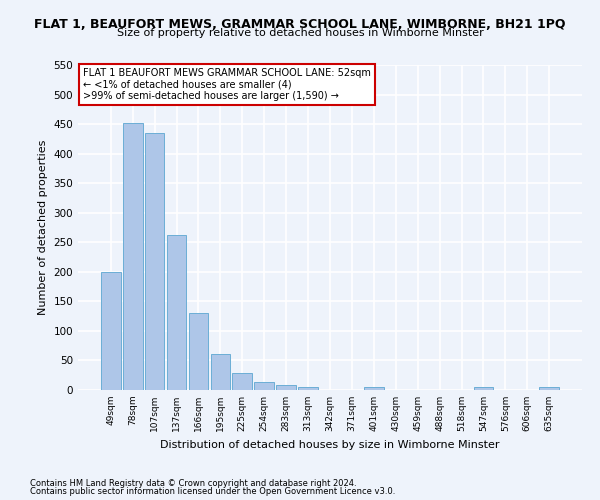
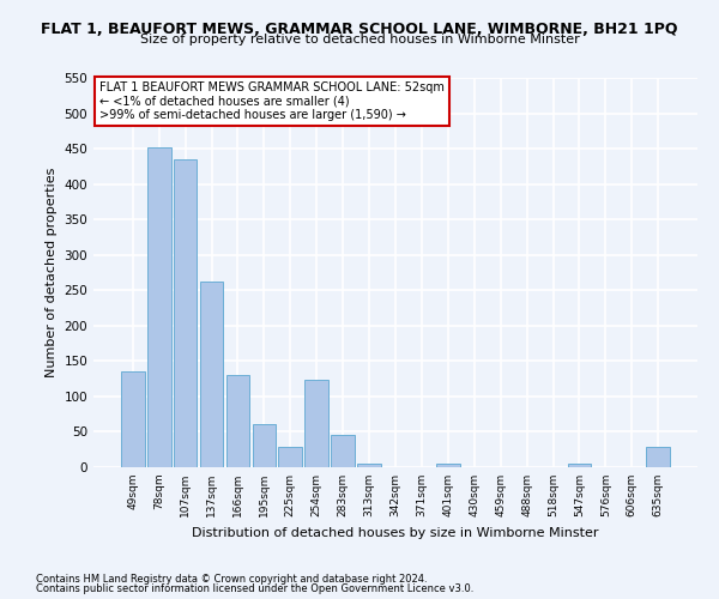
49sqm: 200 -> 136
254sqm: 14 -> 124
283sqm: 8 -> 46
635sqm: 5 -> 28
